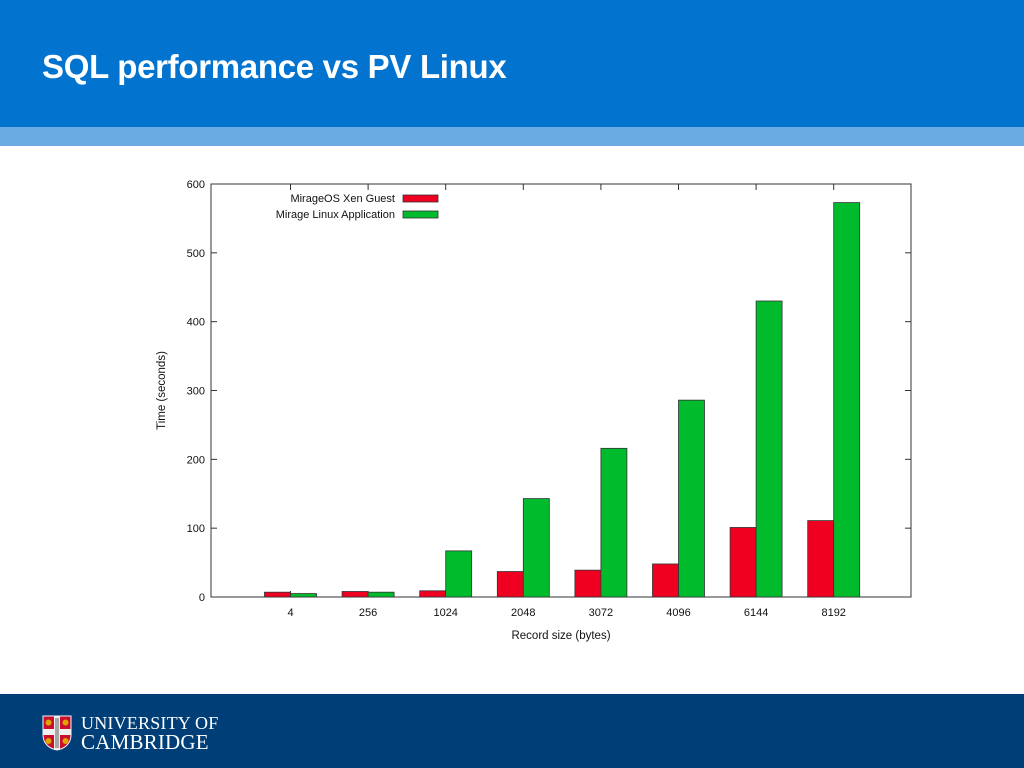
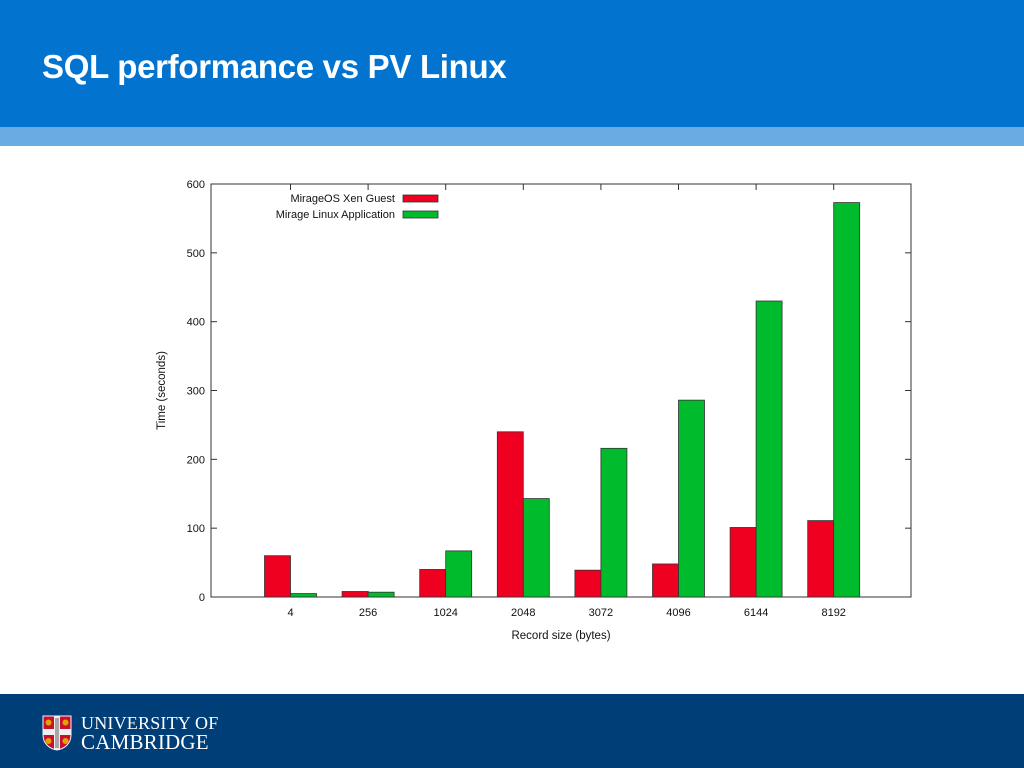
MirageOS Xen Guest/4: 10 -> 60
MirageOS Xen Guest/1024: 10 -> 40
MirageOS Xen Guest/2048: 40 -> 240
